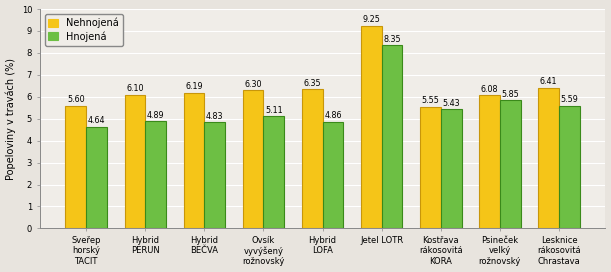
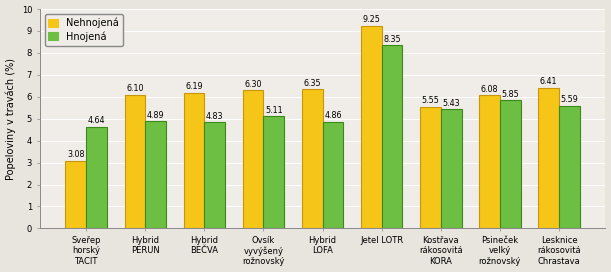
Nehnojená/Sveřep horský TACIT: 5.60 -> 3.08
